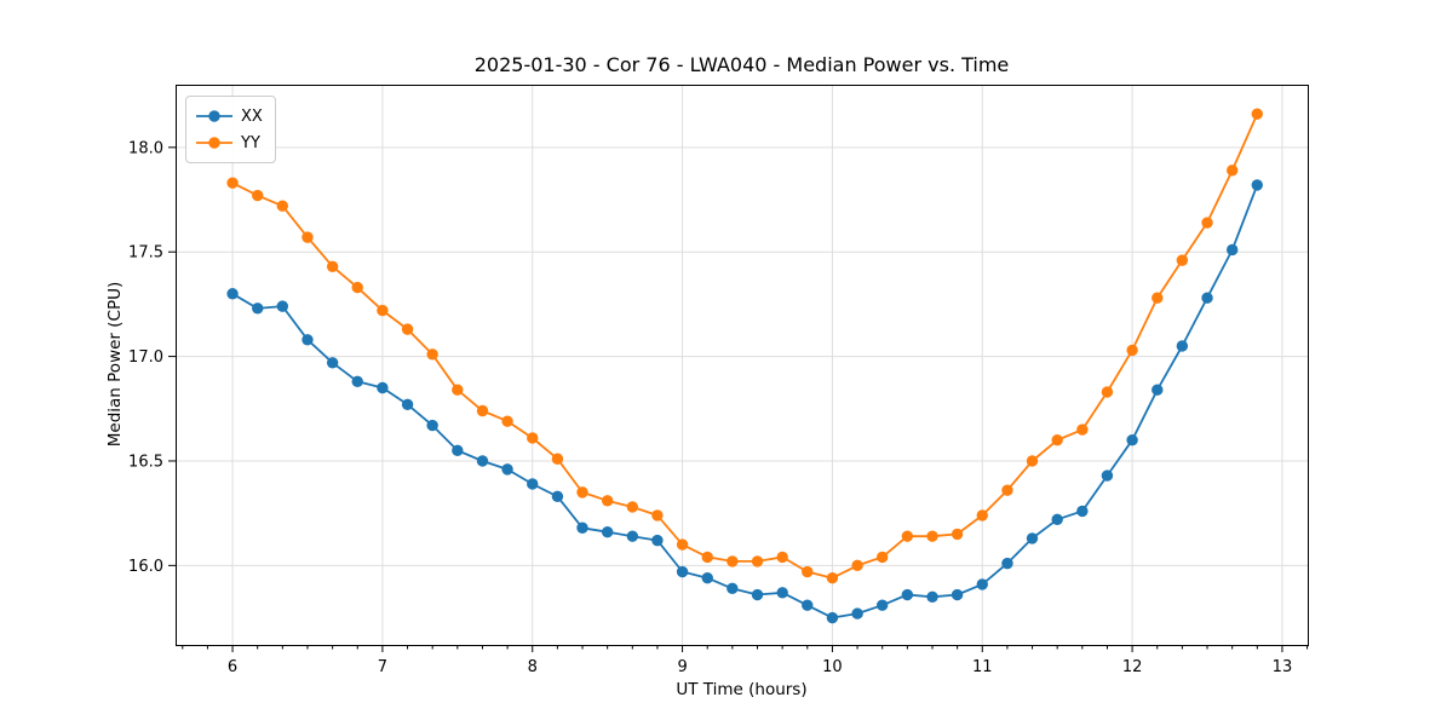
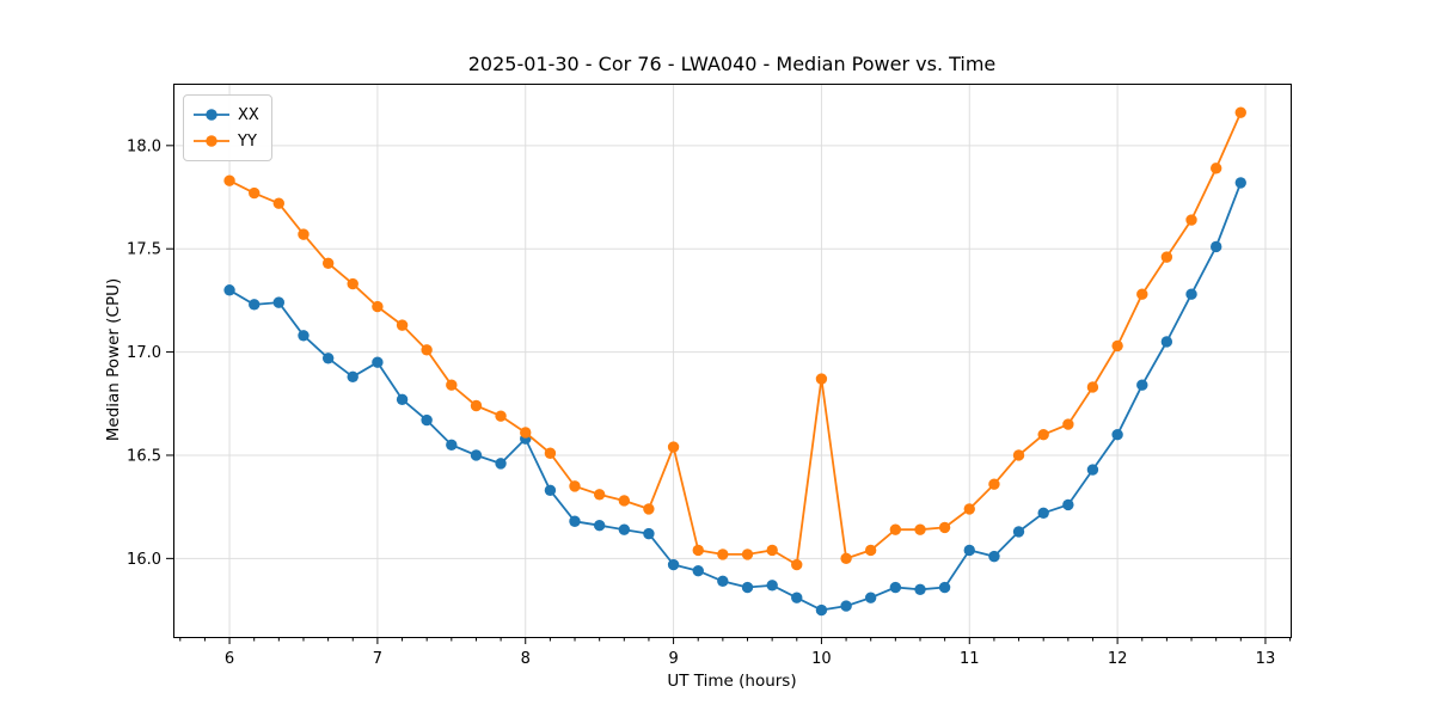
XX/7: 16.85 -> 16.95
XX/8: 16.39 -> 16.58
YY/9: 16.10 -> 16.54
YY/10: 15.94 -> 16.87
XX/11: 15.91 -> 16.04
